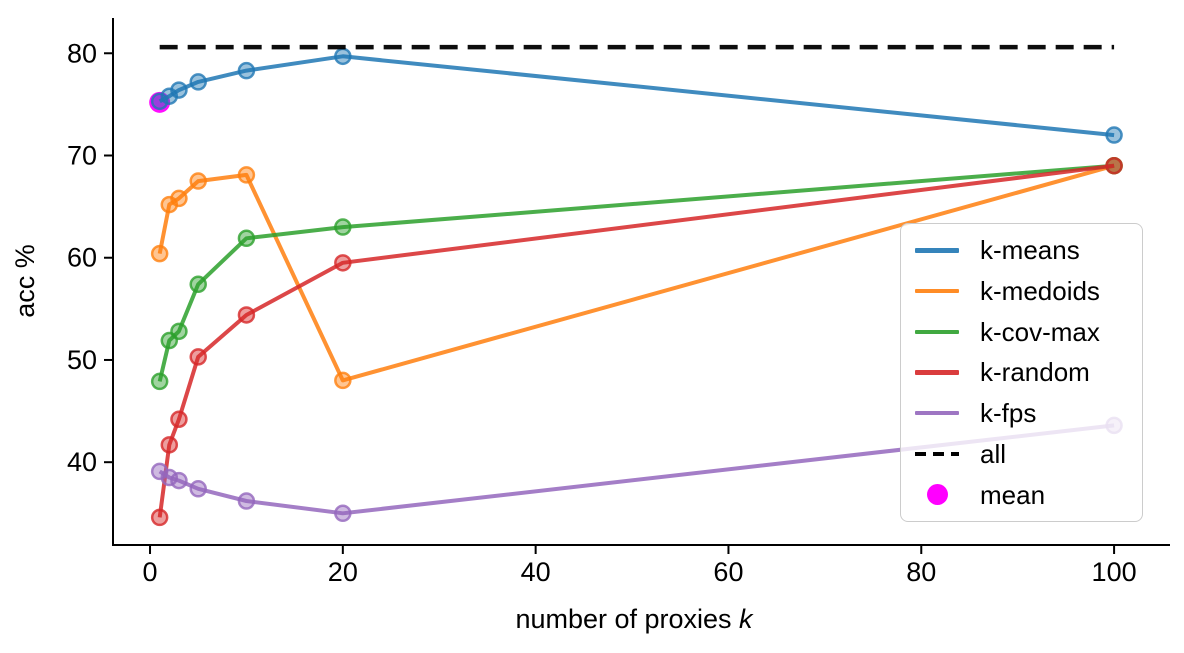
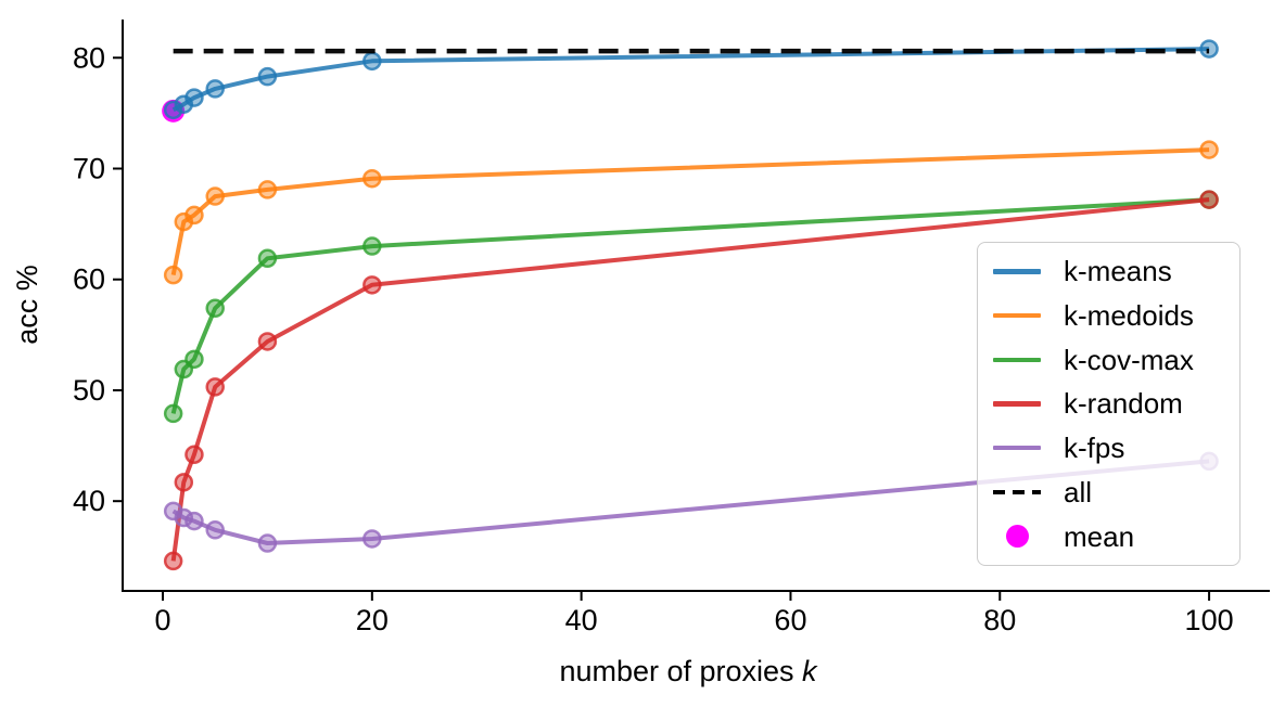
k-medoids/20: 48 -> 69
k-fps/20: 35 -> 37
k-means/100: 72 -> 81
k-medoids/100: 69 -> 72
k-cov-max/100: 69 -> 67
k-random/100: 69 -> 67
